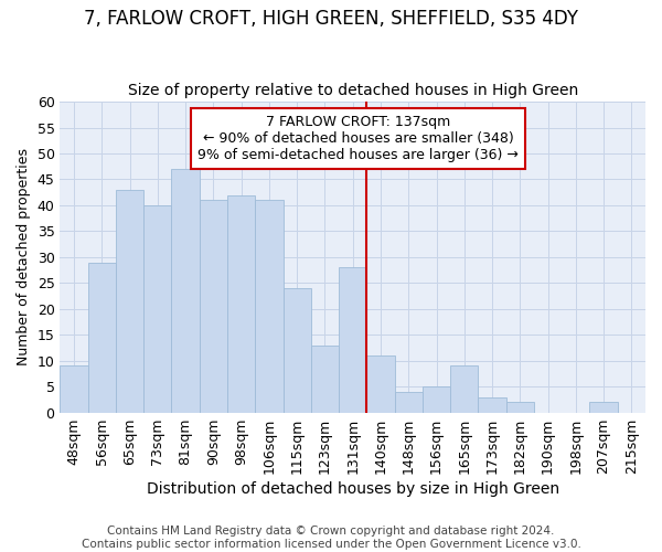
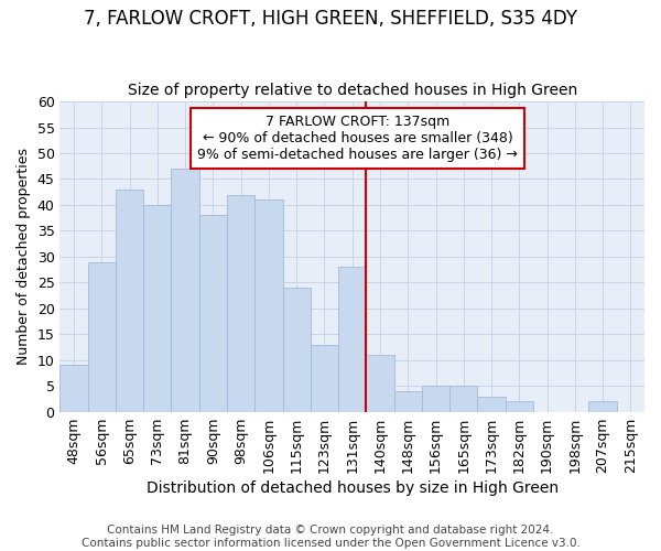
90sqm: 41 -> 38
165sqm: 9 -> 5
